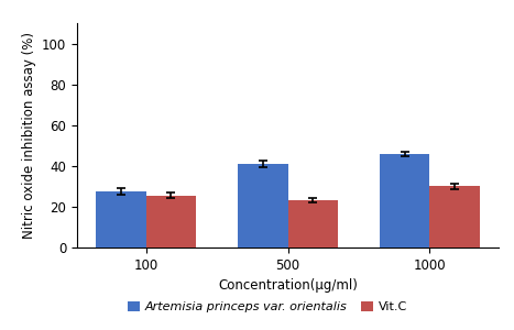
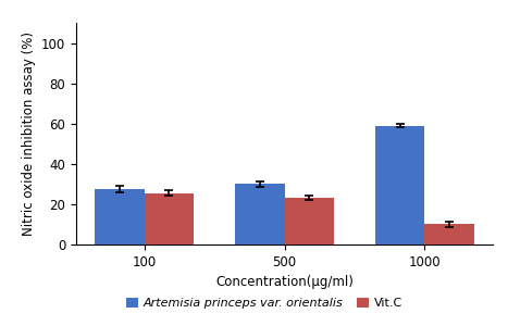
Artemisia princeps var. orientalis/500: 41 -> 30
Artemisia princeps var. orientalis/1000: 46 -> 59
Vit.C/1000: 30 -> 10
